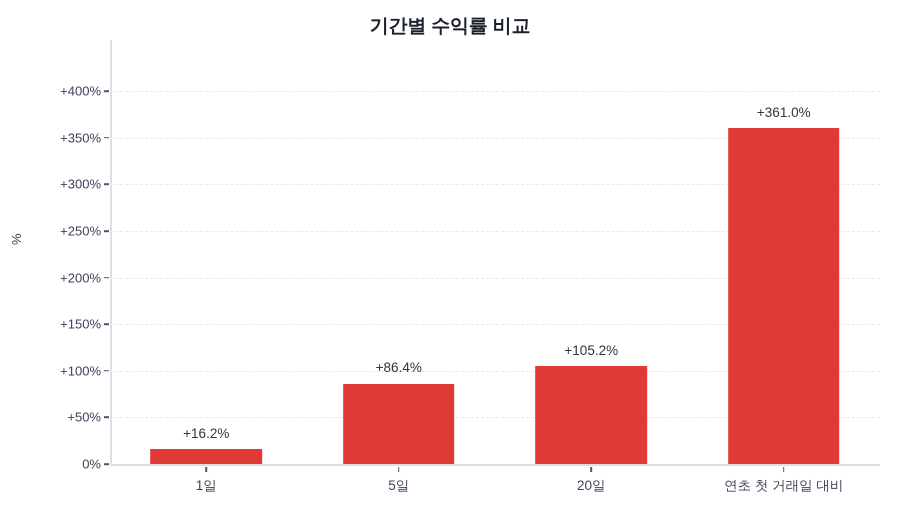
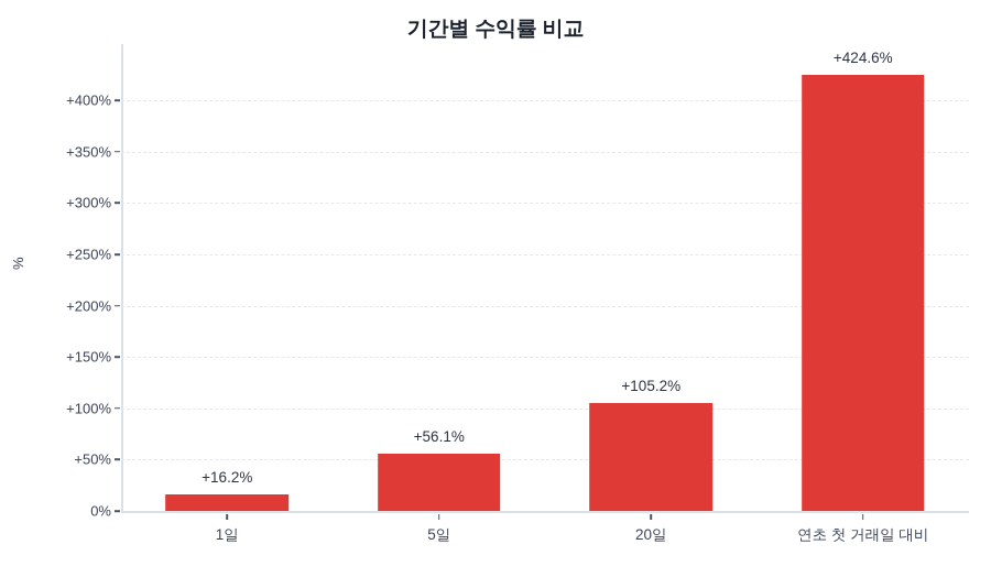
5일: +86.4% -> +56.1%
연초 첫 거래일 대비: +361.0% -> +424.6%
